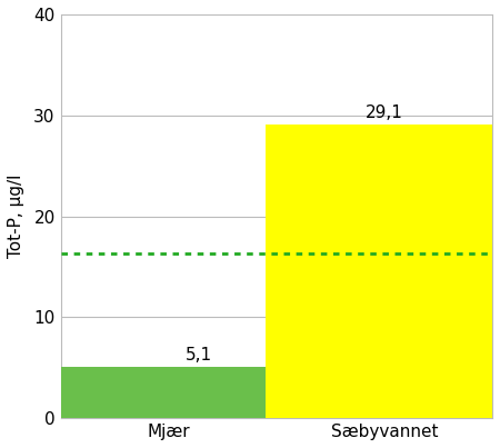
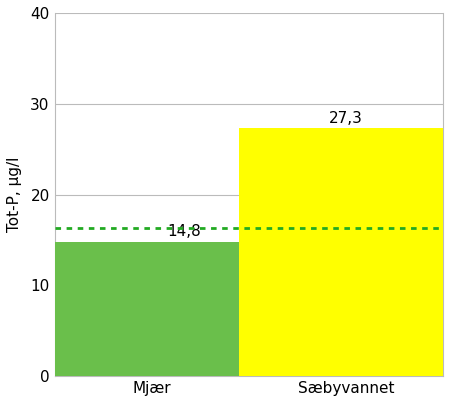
Mjær: 5,1 -> 14,8
Sæbyvannet: 29,1 -> 27,3
